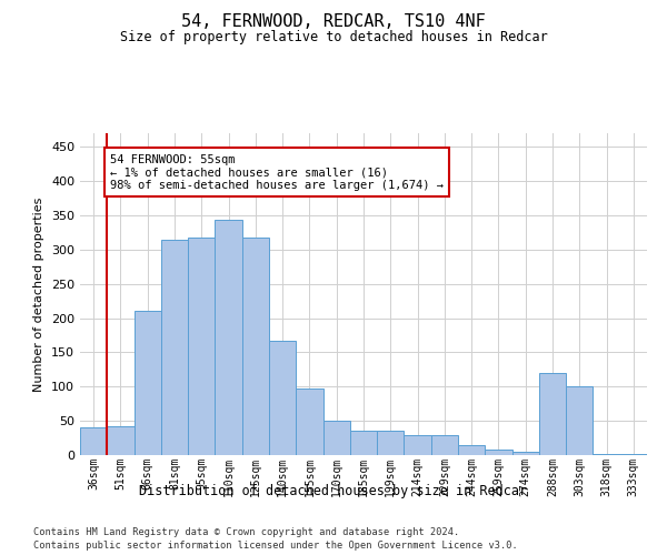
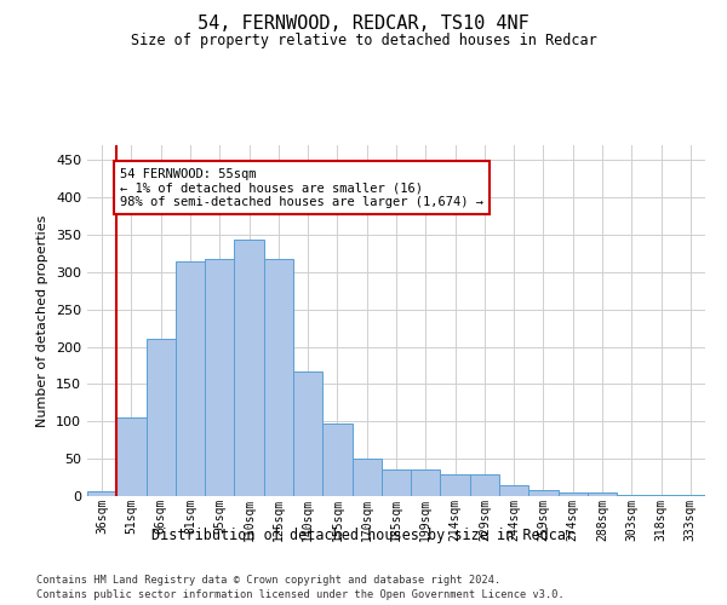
36sqm: 40 -> 6
51sqm: 42 -> 106
288sqm: 120 -> 5
303sqm: 100 -> 2
